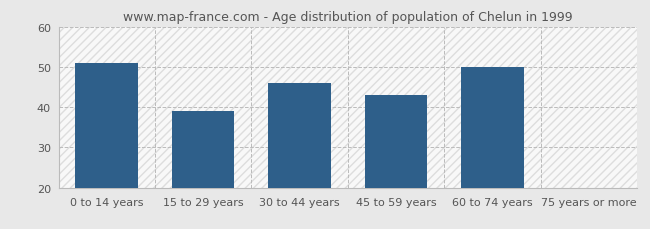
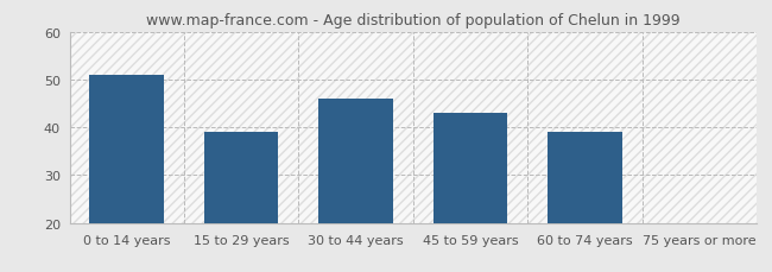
60 to 74 years: 50 -> 39
